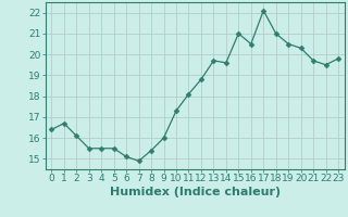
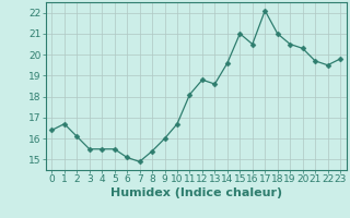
10: 17.3 -> 16.7
13: 19.7 -> 18.6
